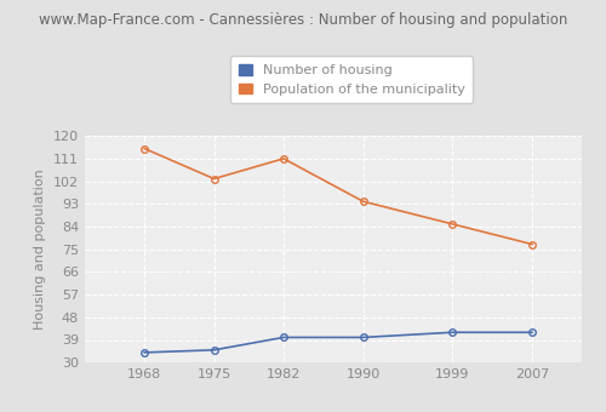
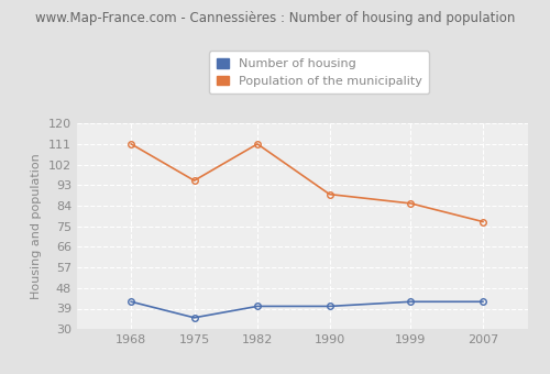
Number of housing/1968: 34 -> 42
Population of the municipality/1968: 115 -> 111
Population of the municipality/1975: 103 -> 95
Population of the municipality/1990: 94 -> 89
